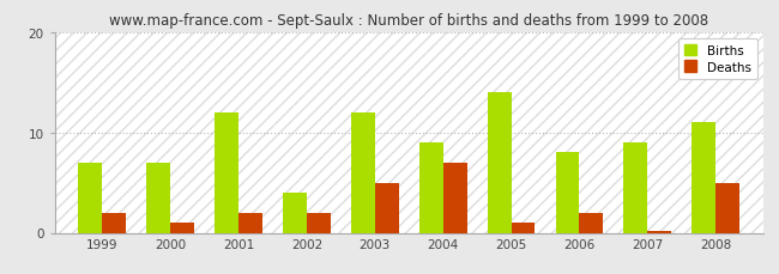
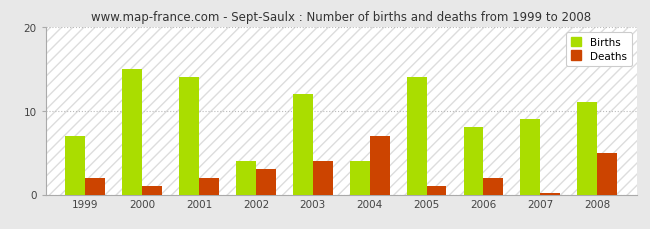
Births/2000: 7 -> 15
Births/2001: 12 -> 14
Deaths/2002: 2.0 -> 3.0
Deaths/2003: 5.0 -> 4.0
Births/2004: 9 -> 4
